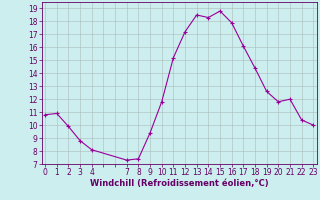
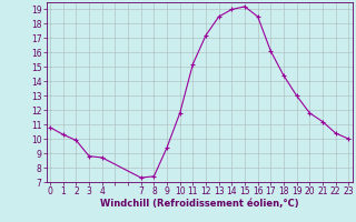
1: 10.9 -> 10.3
4: 8.1 -> 8.7
14: 18.3 -> 19.0
15: 18.8 -> 19.2
16: 17.9 -> 18.5
19: 12.6 -> 13.0
21: 12.0 -> 11.2
